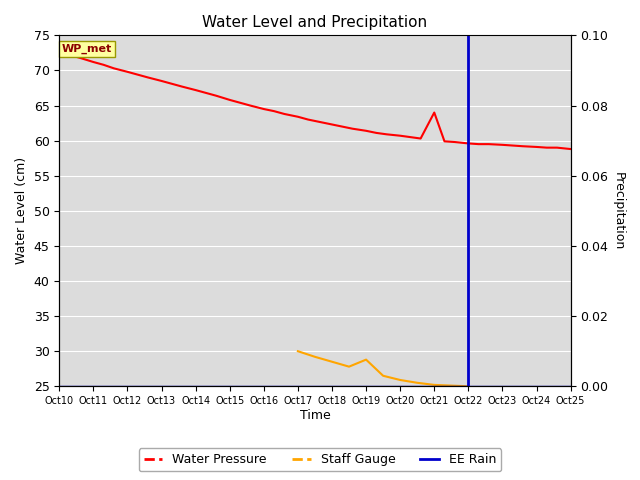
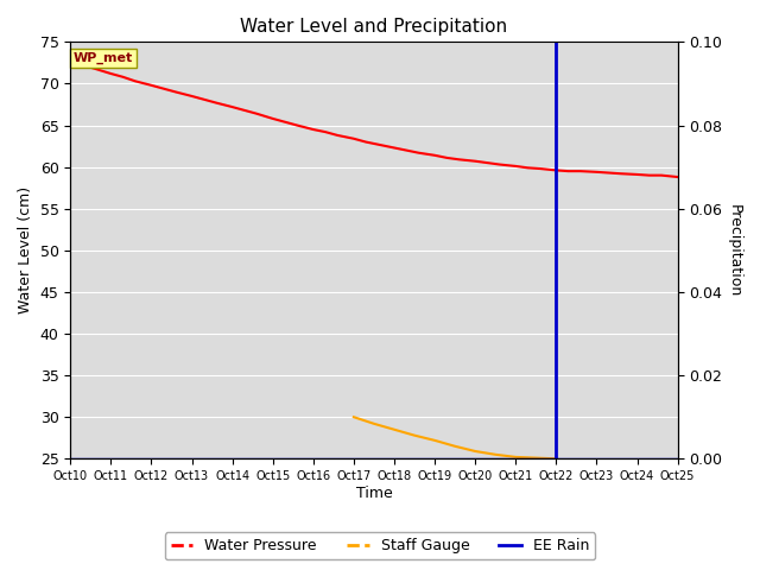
Staff Gauge/Oct19: 28.8 -> 27.2
Water Pressure/Oct21: 64.0 -> 60.1
